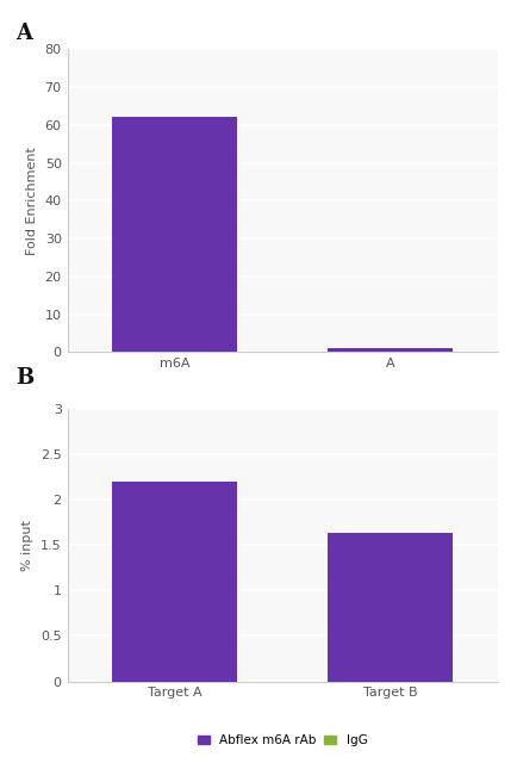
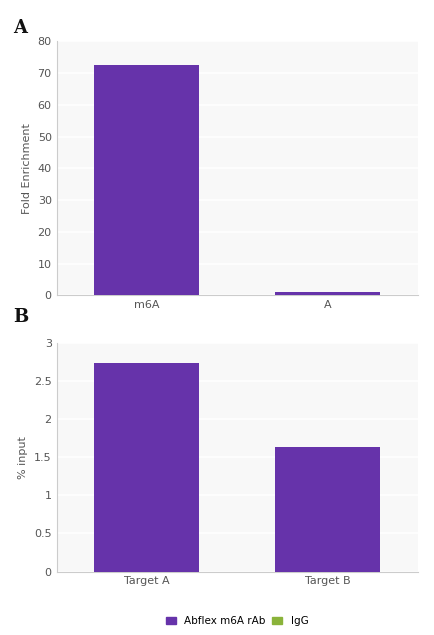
m6A: 62.0 -> 72.5
Target A: 2.20 -> 2.73
